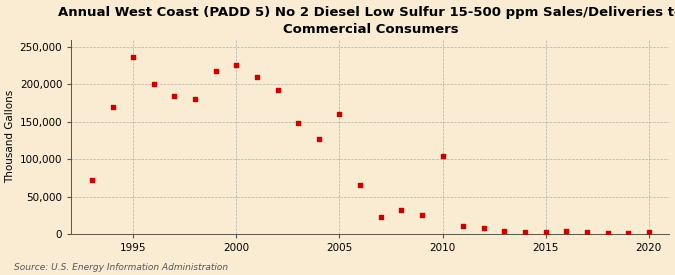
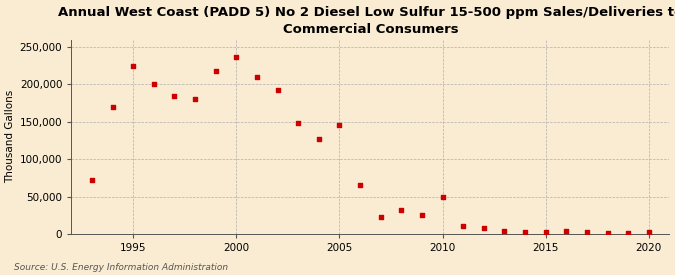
1995: 236,000 -> 224,000
2000: 226,000 -> 237,000
2005: 160,000 -> 145,000
2010: 104,000 -> 50,000
